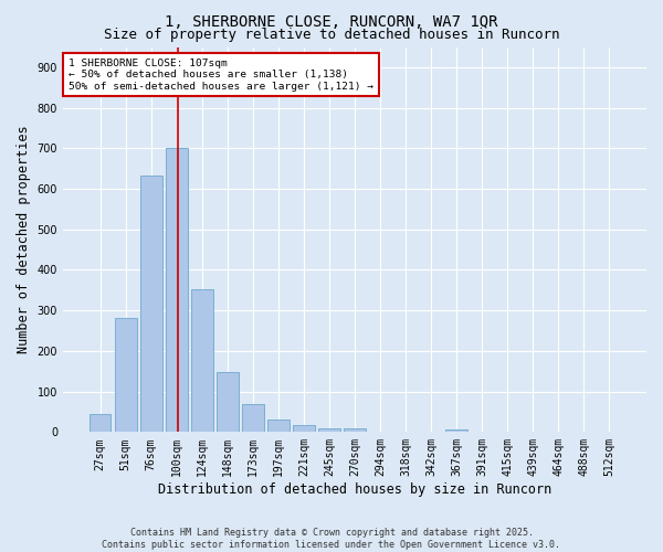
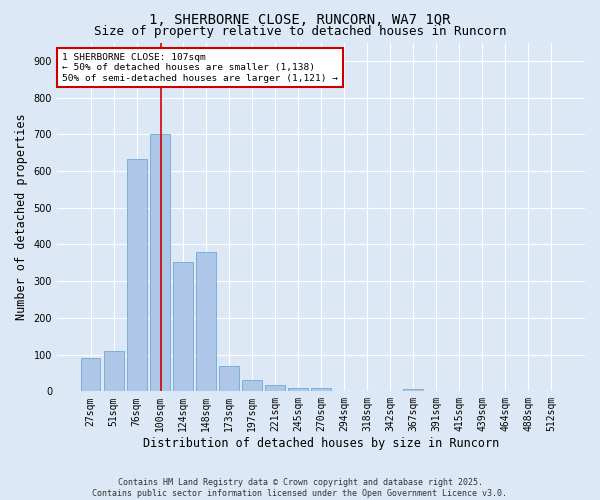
27sqm: 45 -> 90
51sqm: 282 -> 110
148sqm: 148 -> 380
